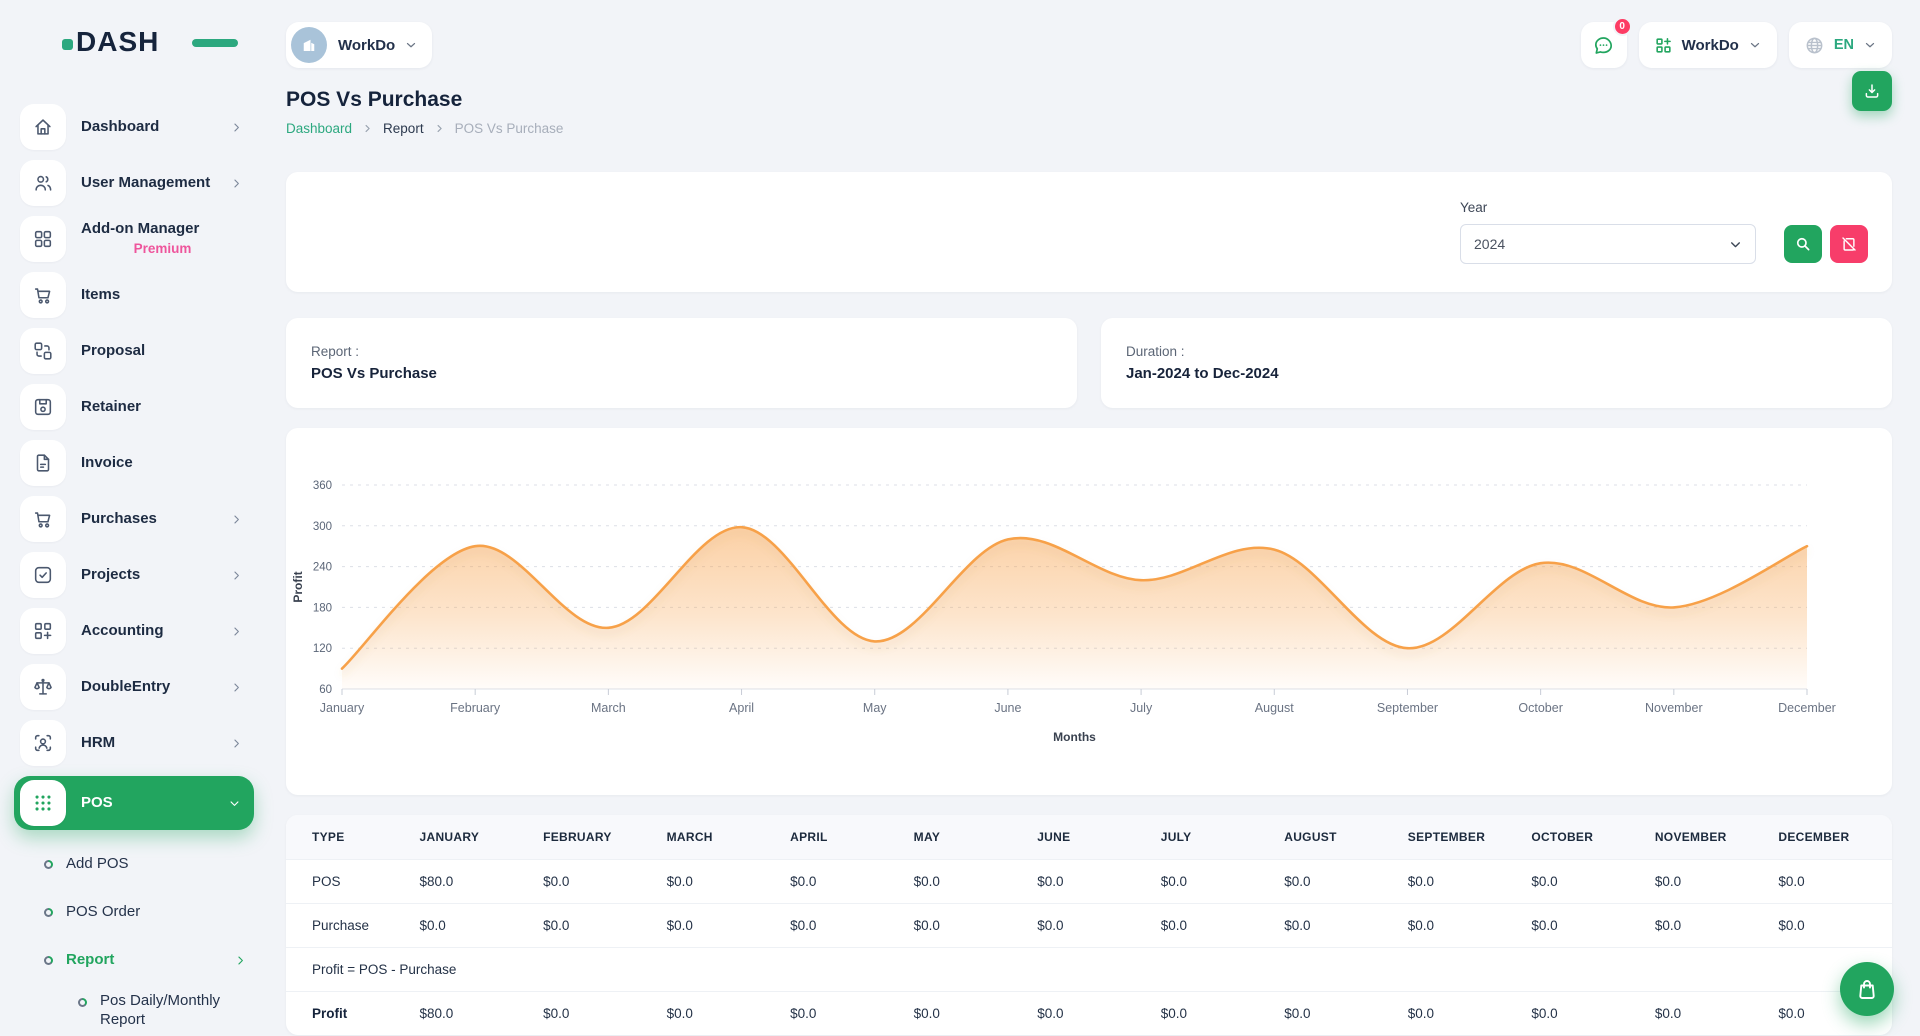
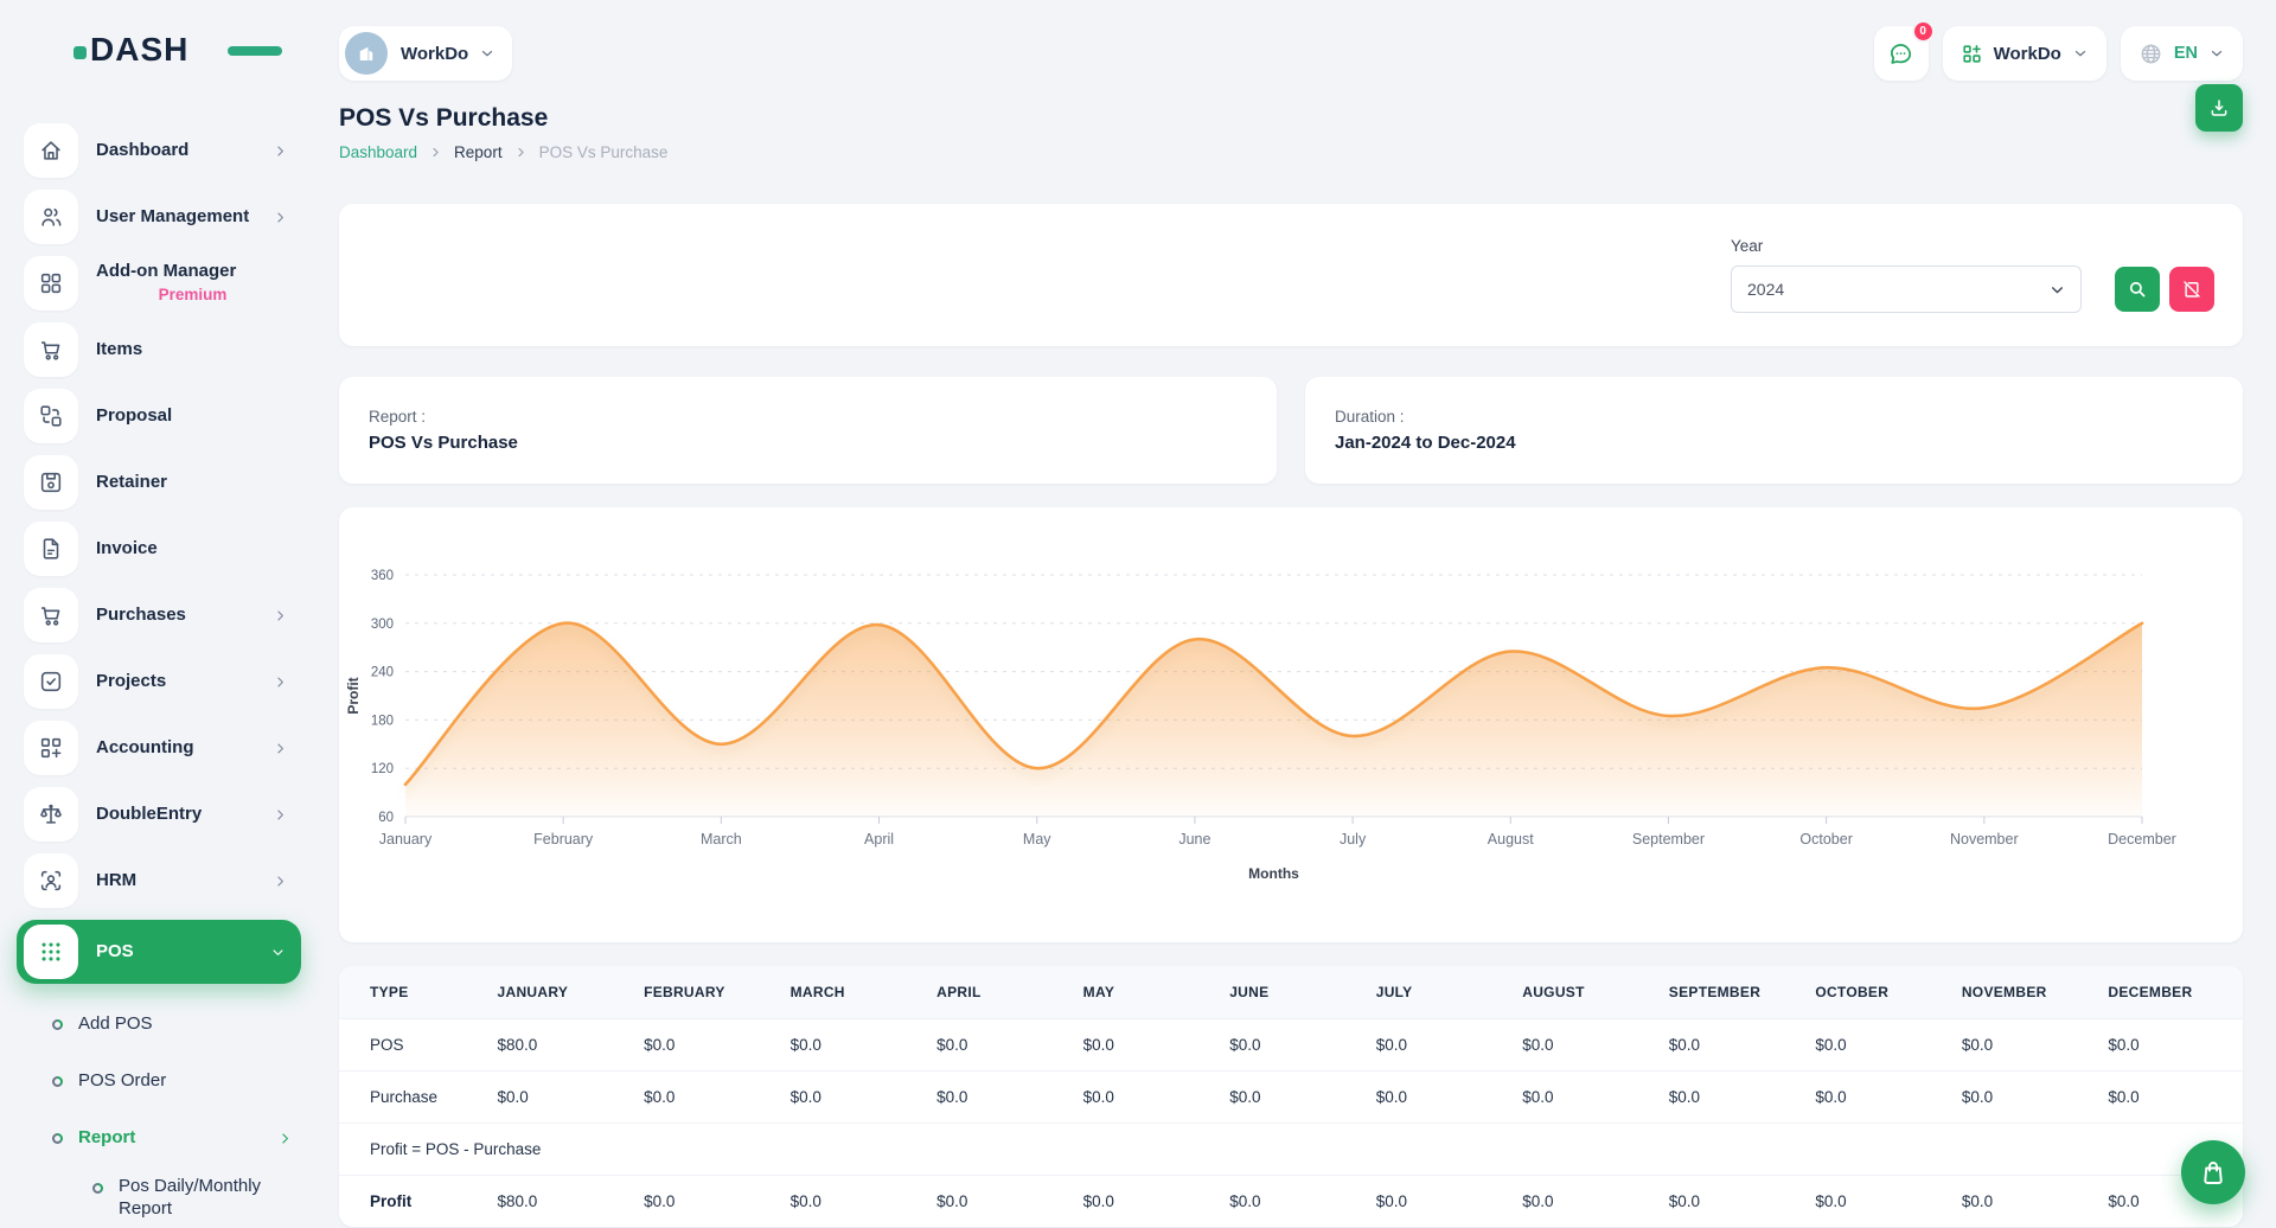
January: 90 -> 100
February: 270 -> 300
May: 130 -> 120
July: 220 -> 160
September: 120 -> 180
November: 180 -> 200
December: 270 -> 300
